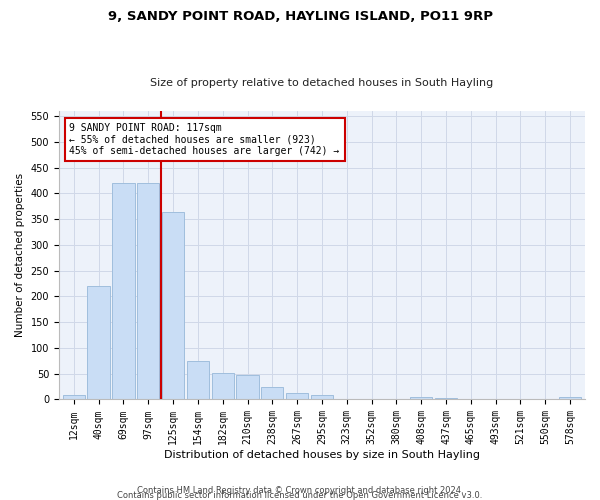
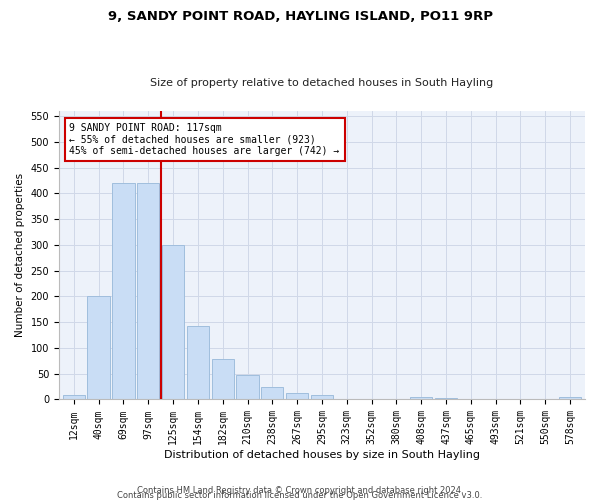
40sqm: 220 -> 200
125sqm: 364 -> 300
154sqm: 74 -> 143
182sqm: 52 -> 78
